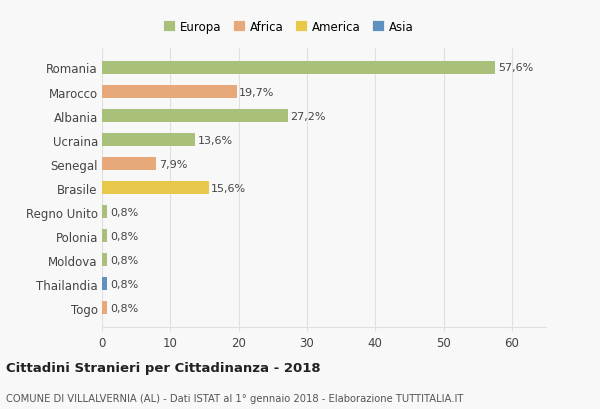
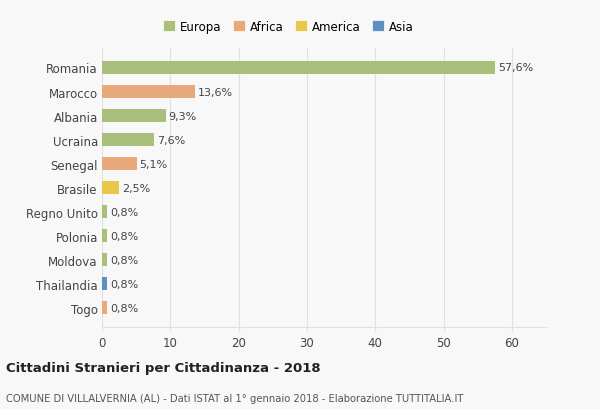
Marocco: 19,7% -> 13,6%
Albania: 27,2% -> 9,3%
Ucraina: 13,6% -> 7,6%
Senegal: 7,9% -> 5,1%
Brasile: 15,6% -> 2,5%
